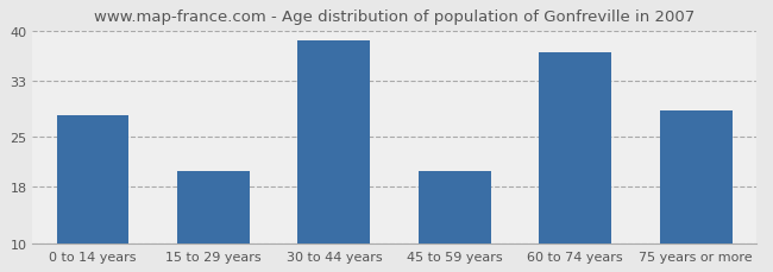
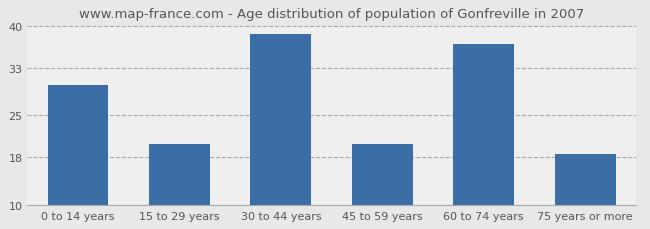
0 to 14 years: 28.0 -> 30.0
75 years or more: 28.8 -> 18.5
